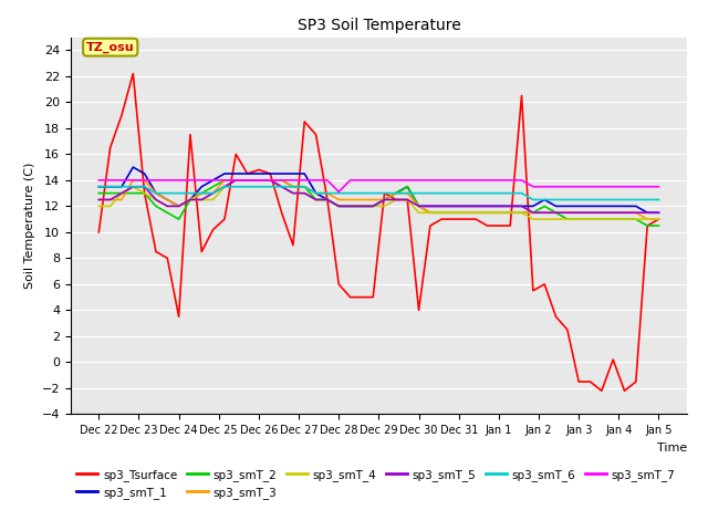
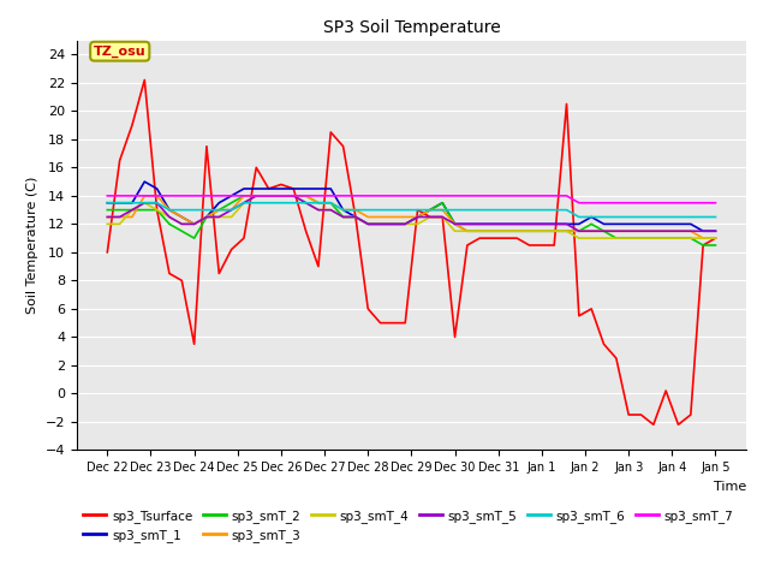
sp3_smT_7/Dec 28: 13.1 -> 14.0
